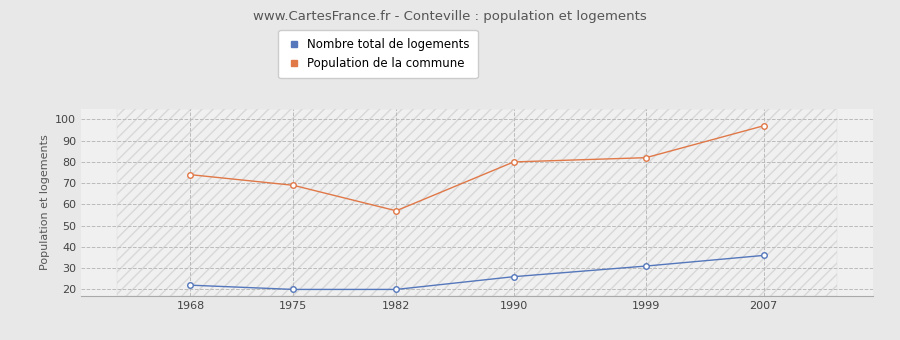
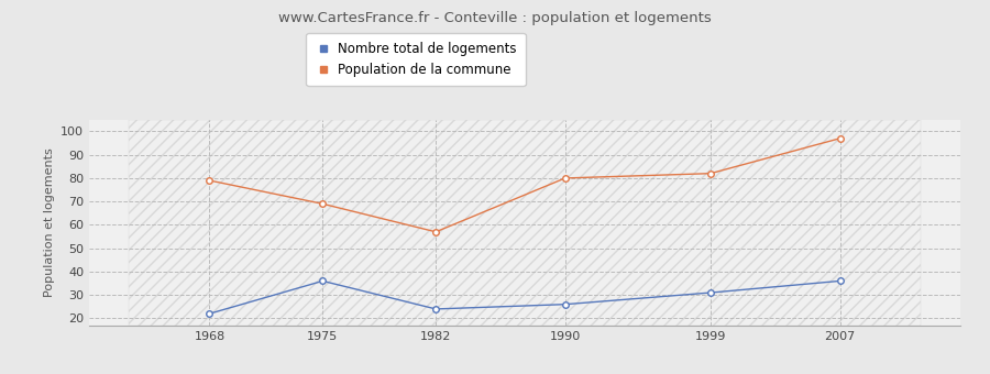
Population de la commune/1968: 74 -> 79
Nombre total de logements/1975: 20 -> 36
Nombre total de logements/1982: 20 -> 24
